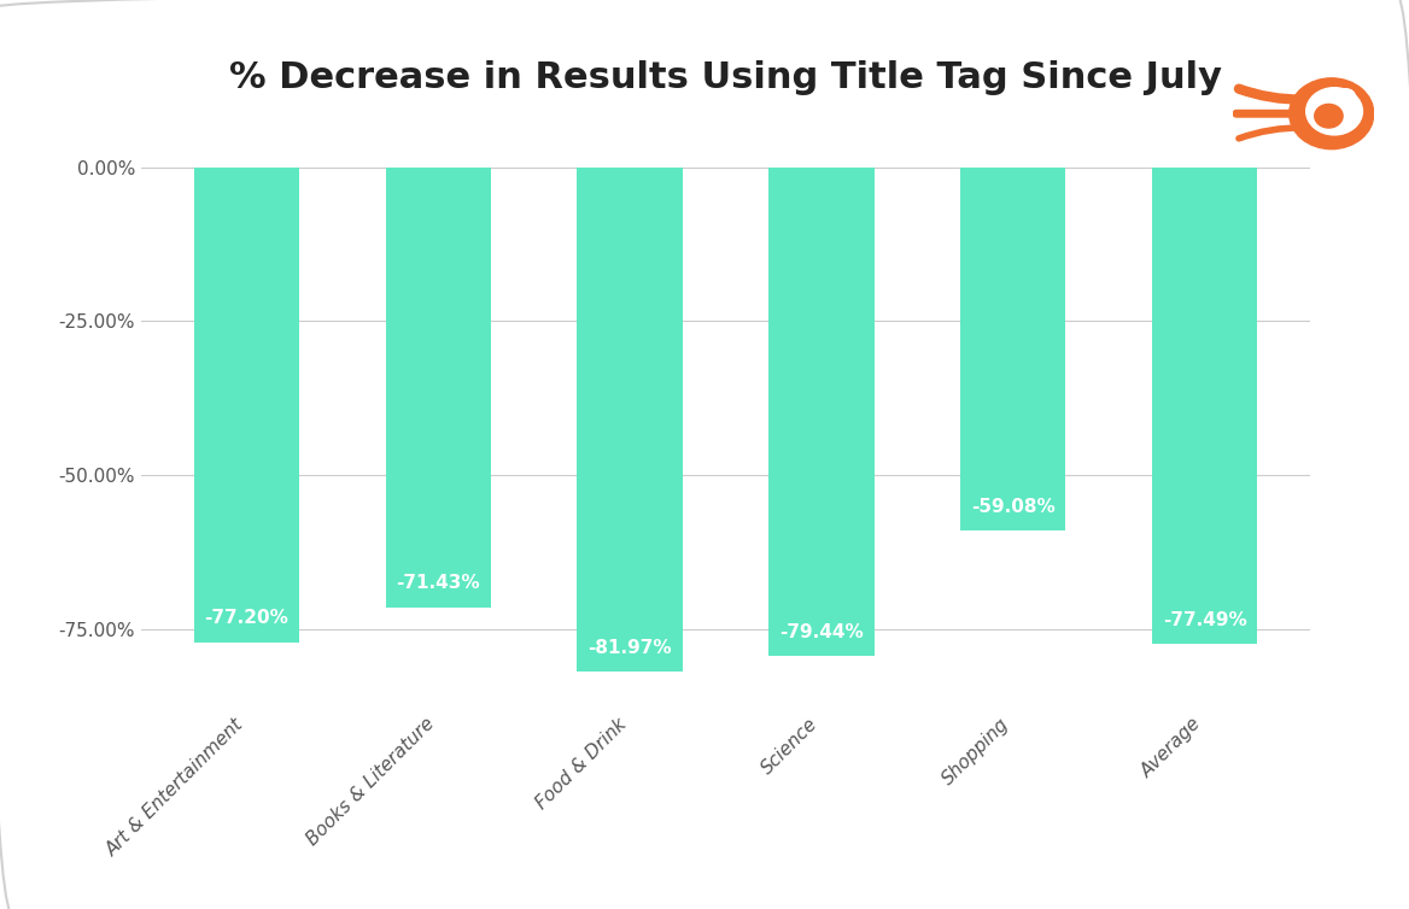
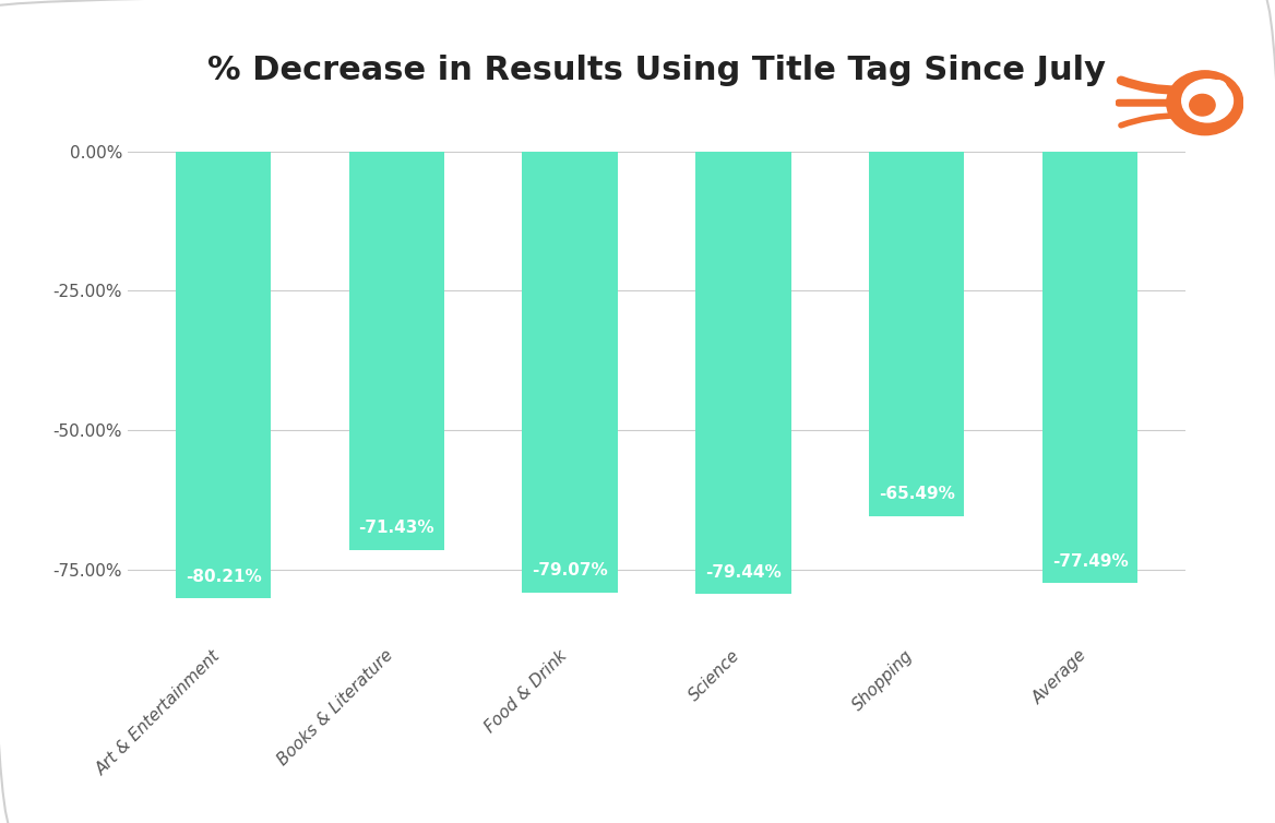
Art & Entertainment: -77.20% -> -80.21%
Food & Drink: -81.97% -> -79.07%
Shopping: -59.08% -> -65.49%
